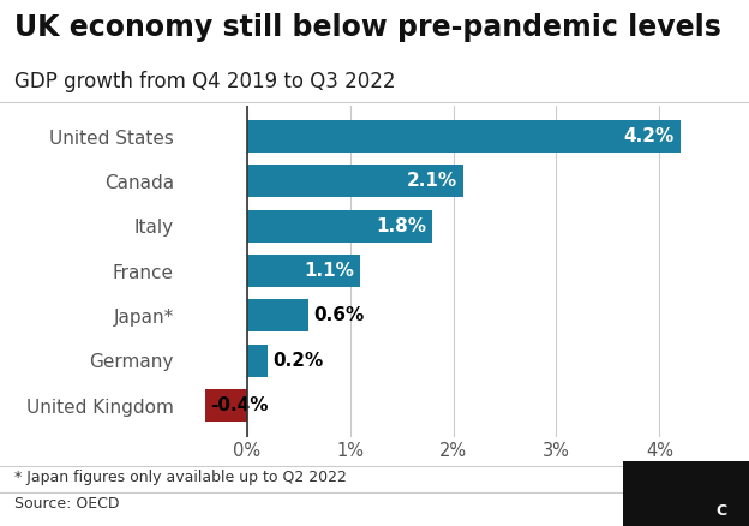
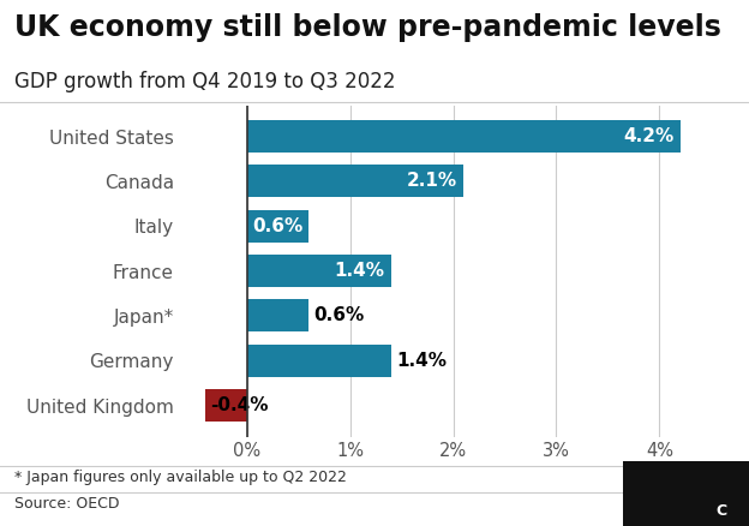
Italy: 1.8% -> 0.6%
France: 1.1% -> 1.4%
Germany: 0.2% -> 1.4%
